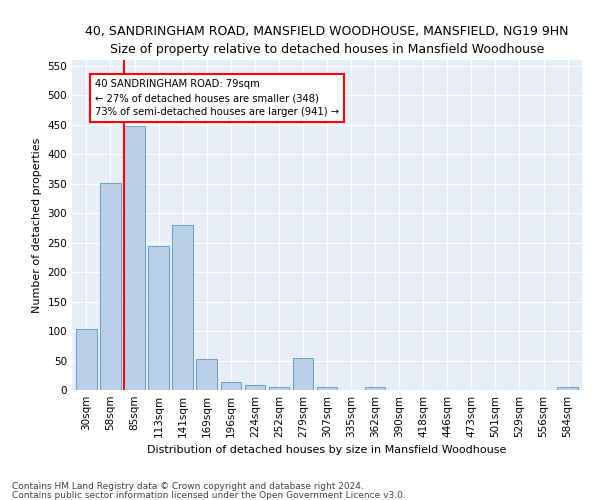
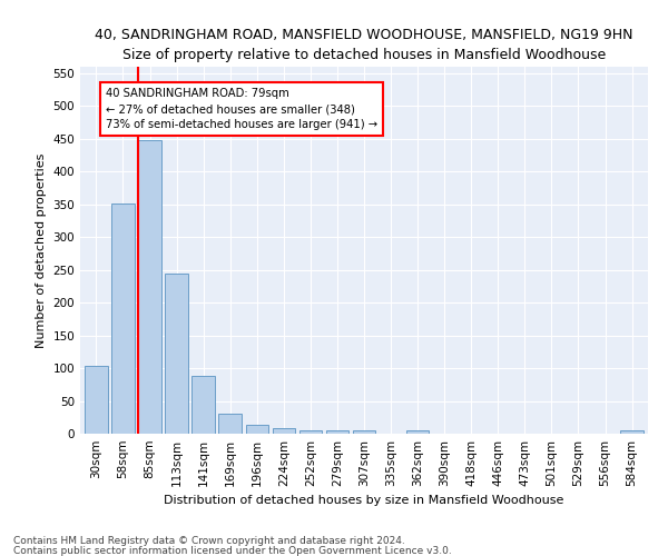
141sqm: 280 -> 88
169sqm: 52 -> 30
279sqm: 54 -> 5
